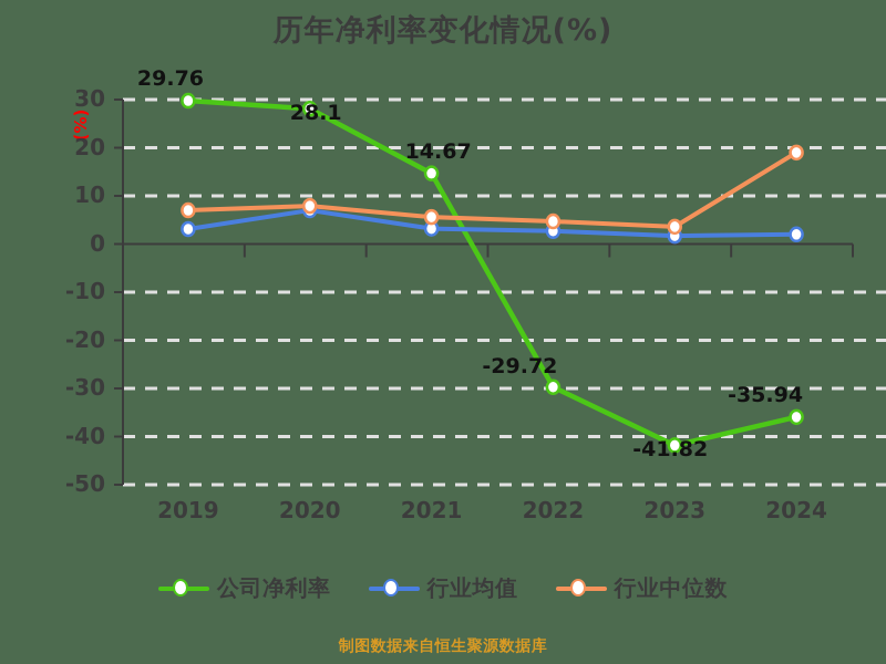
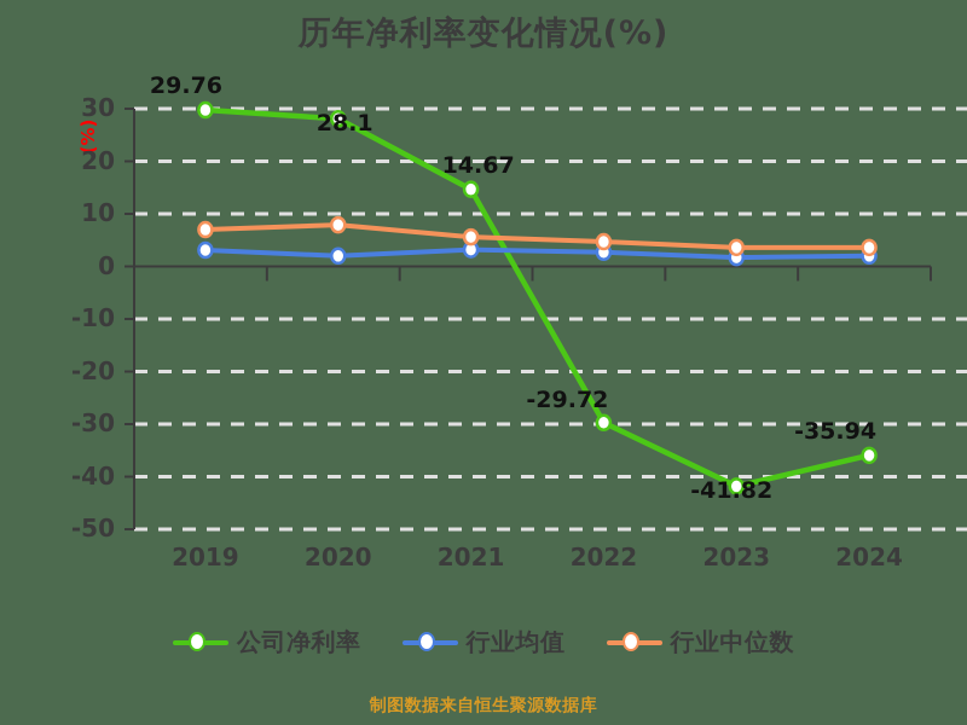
行业均值/2020: 7 -> 2
行业中位数/2024: 19 -> 4
